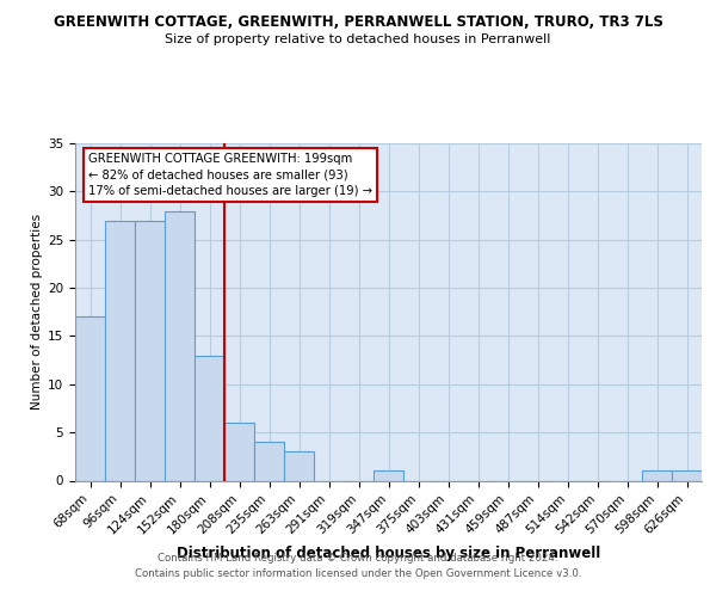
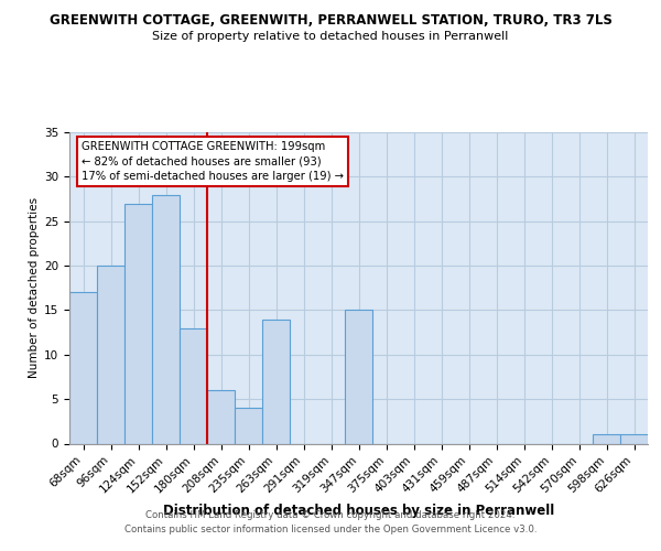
96sqm: 27 -> 20
263sqm: 3 -> 14
347sqm: 1 -> 15
